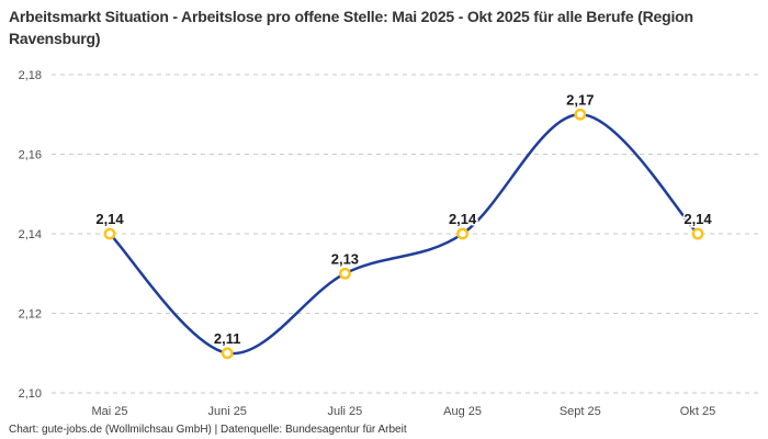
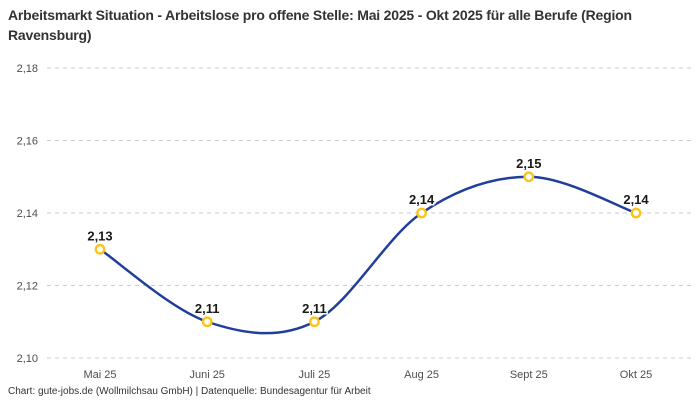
Mai 25: 2,14 -> 2,13
Juli 25: 2,13 -> 2,11
Sept 25: 2,17 -> 2,15
